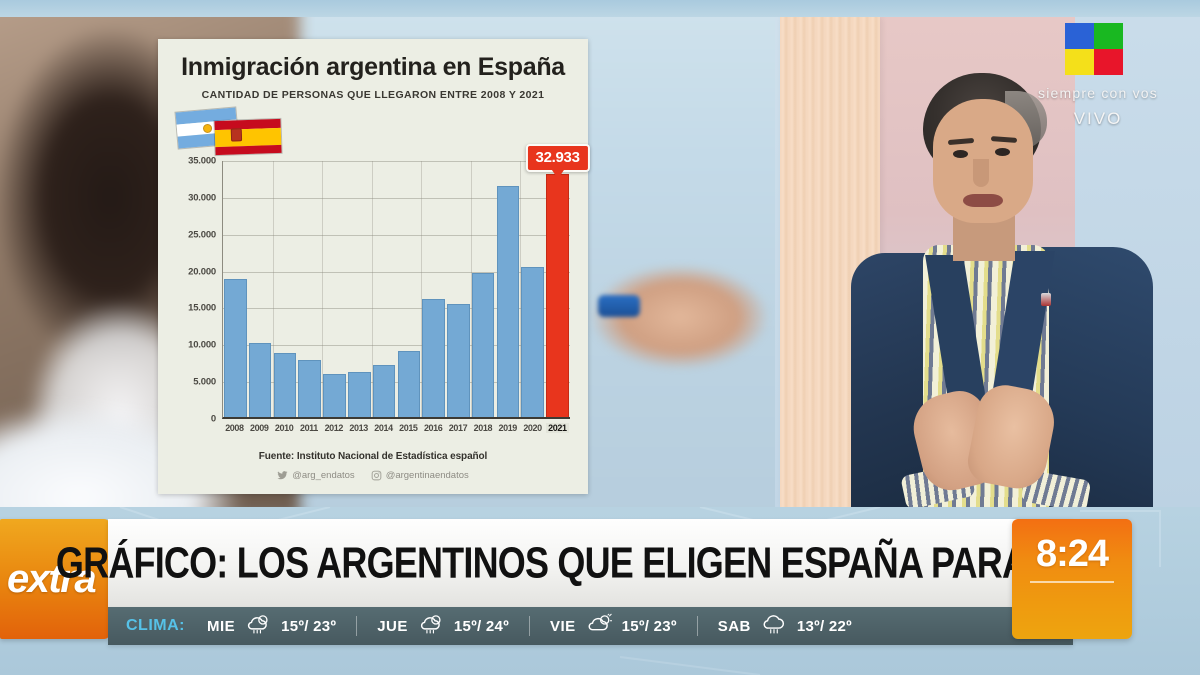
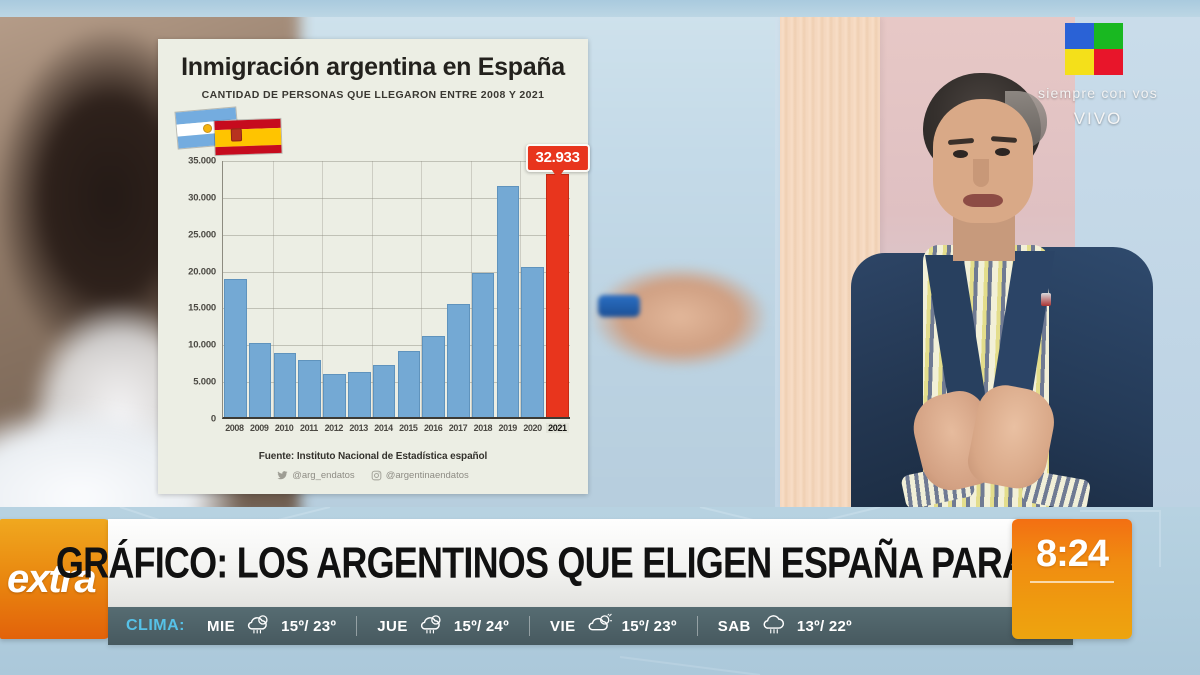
2016: 16000 -> 11000
